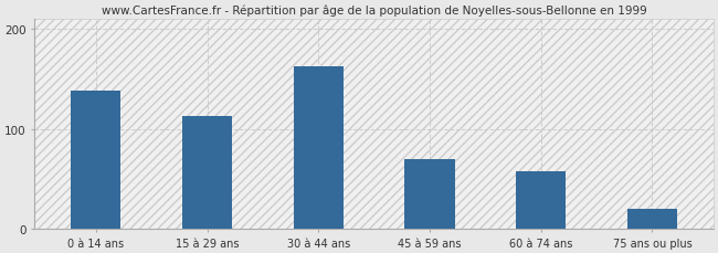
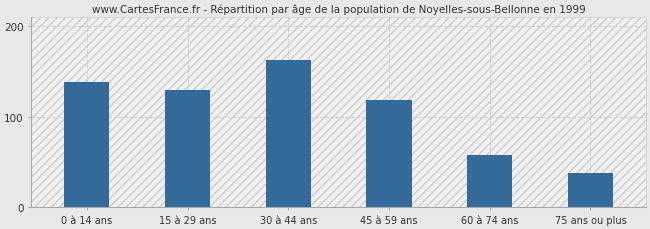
15 à 29 ans: 113 -> 130
45 à 59 ans: 70 -> 118
75 ans ou plus: 20 -> 38
